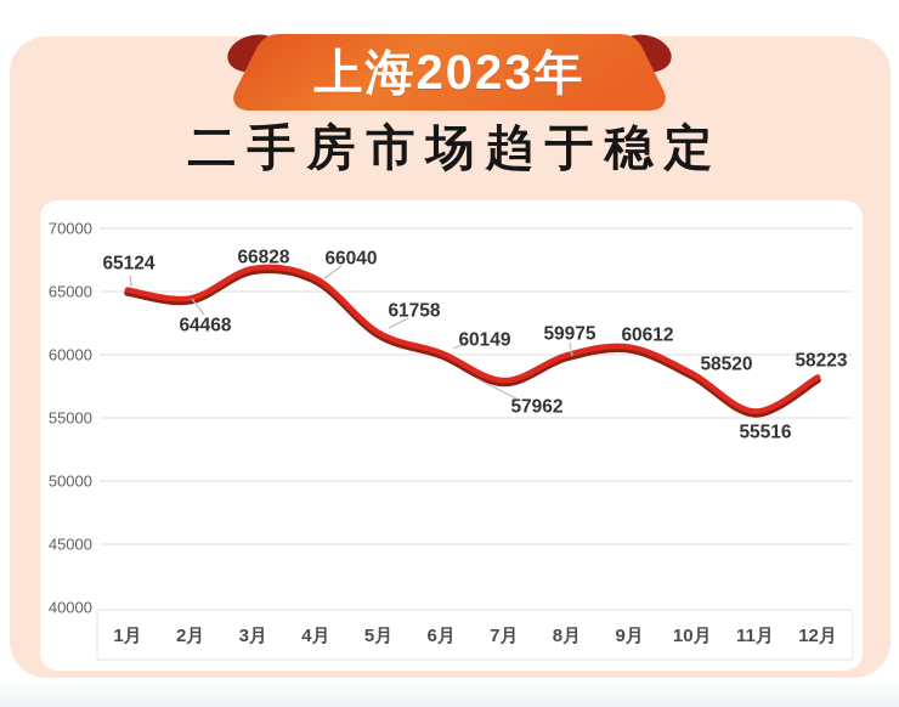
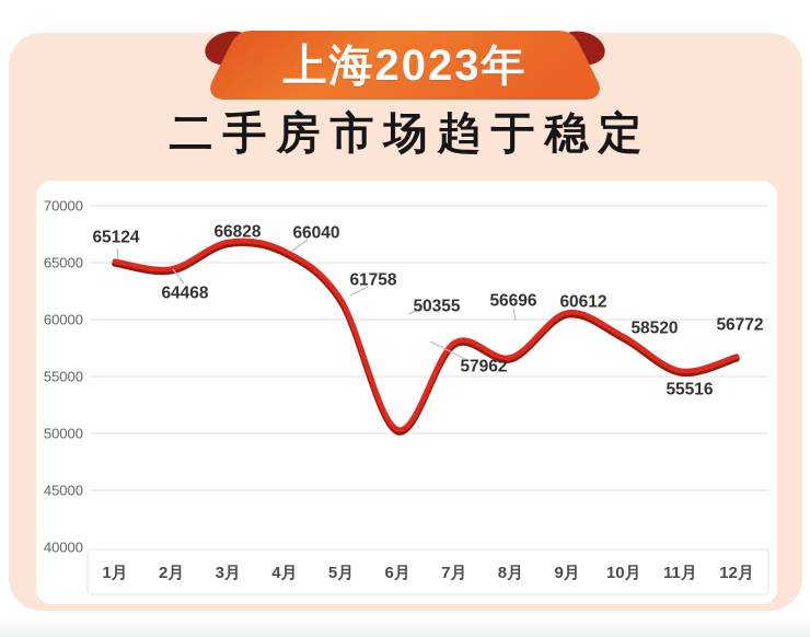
6月: 60149 -> 50355
8月: 59975 -> 56696
12月: 58223 -> 56772
